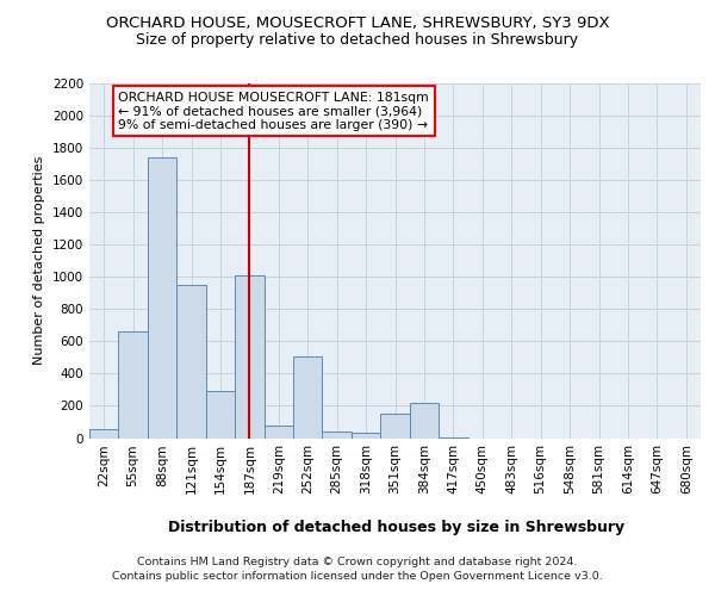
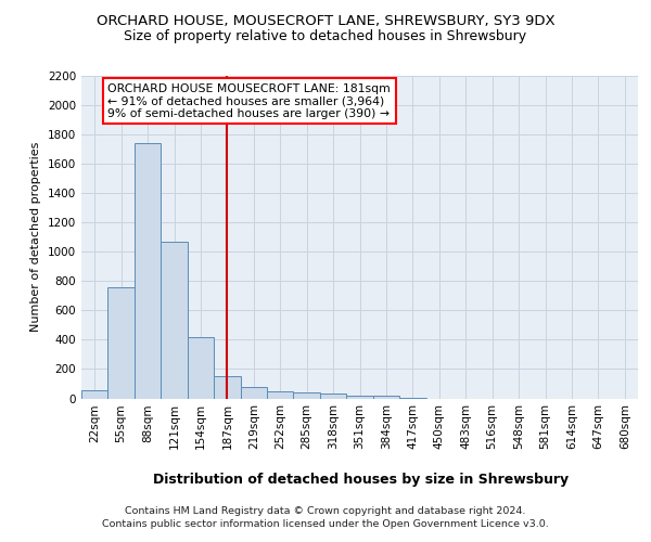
55sqm: 660 -> 760
121sqm: 950 -> 1070
154sqm: 290 -> 420
187sqm: 1010 -> 160
252sqm: 510 -> 50
351sqm: 150 -> 20
384sqm: 220 -> 20
